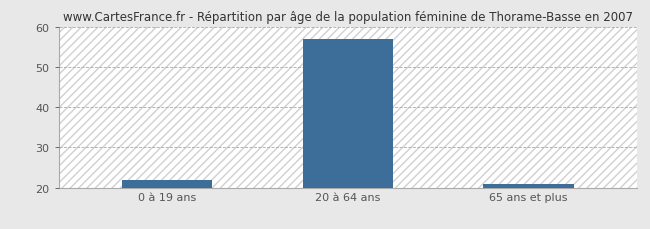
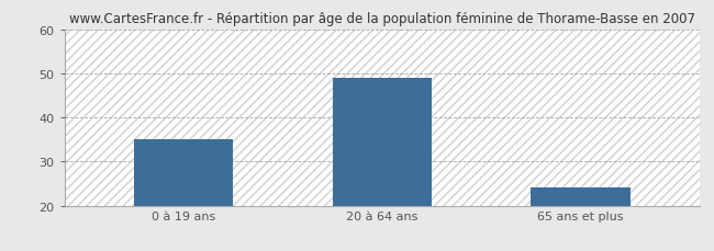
0 à 19 ans: 22 -> 35
20 à 64 ans: 57 -> 49
65 ans et plus: 21 -> 24
